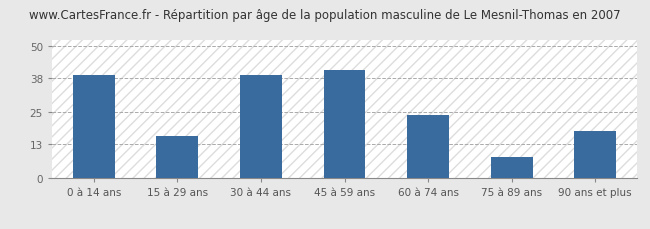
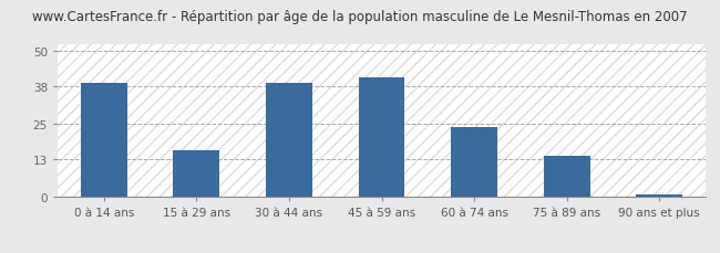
75 à 89 ans: 8 -> 14
90 ans et plus: 18 -> 1
